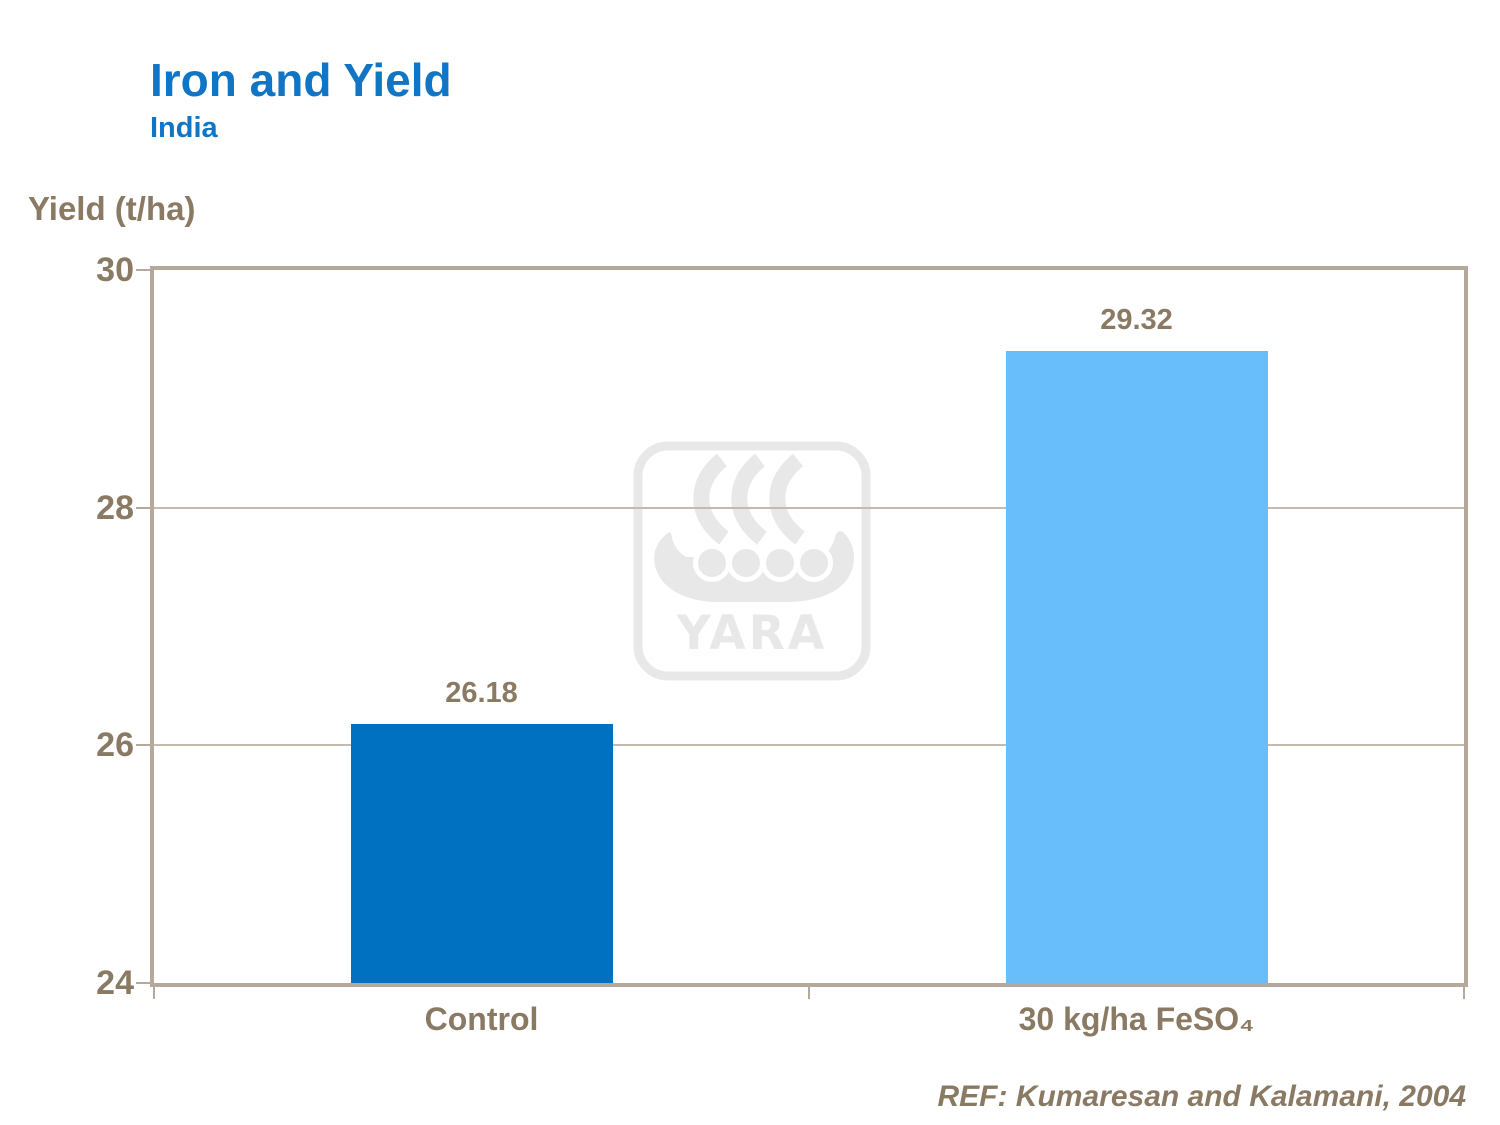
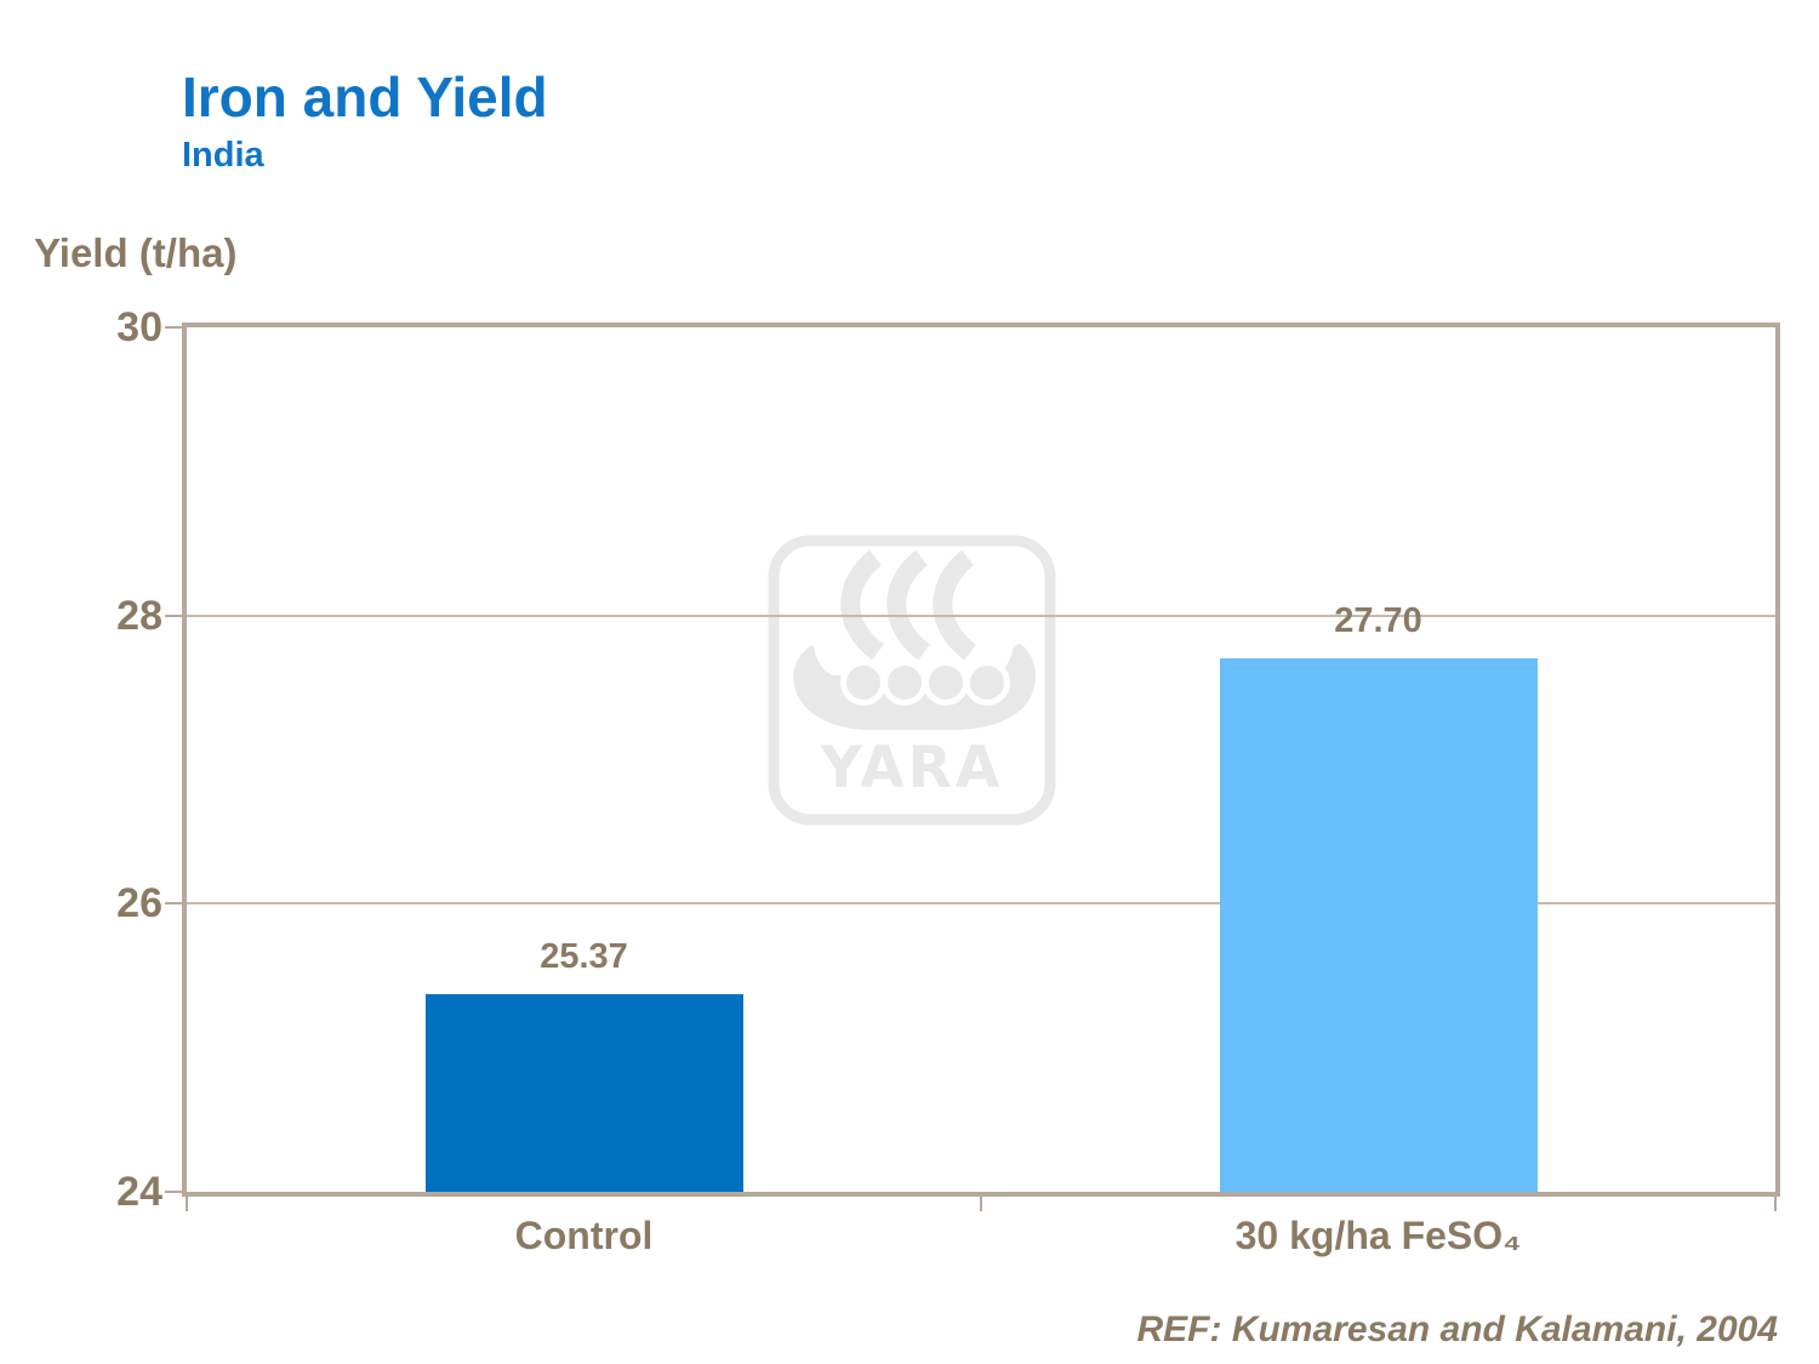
Control: 26.18 -> 25.37
30 kg/ha FeSO₄: 29.32 -> 27.70
